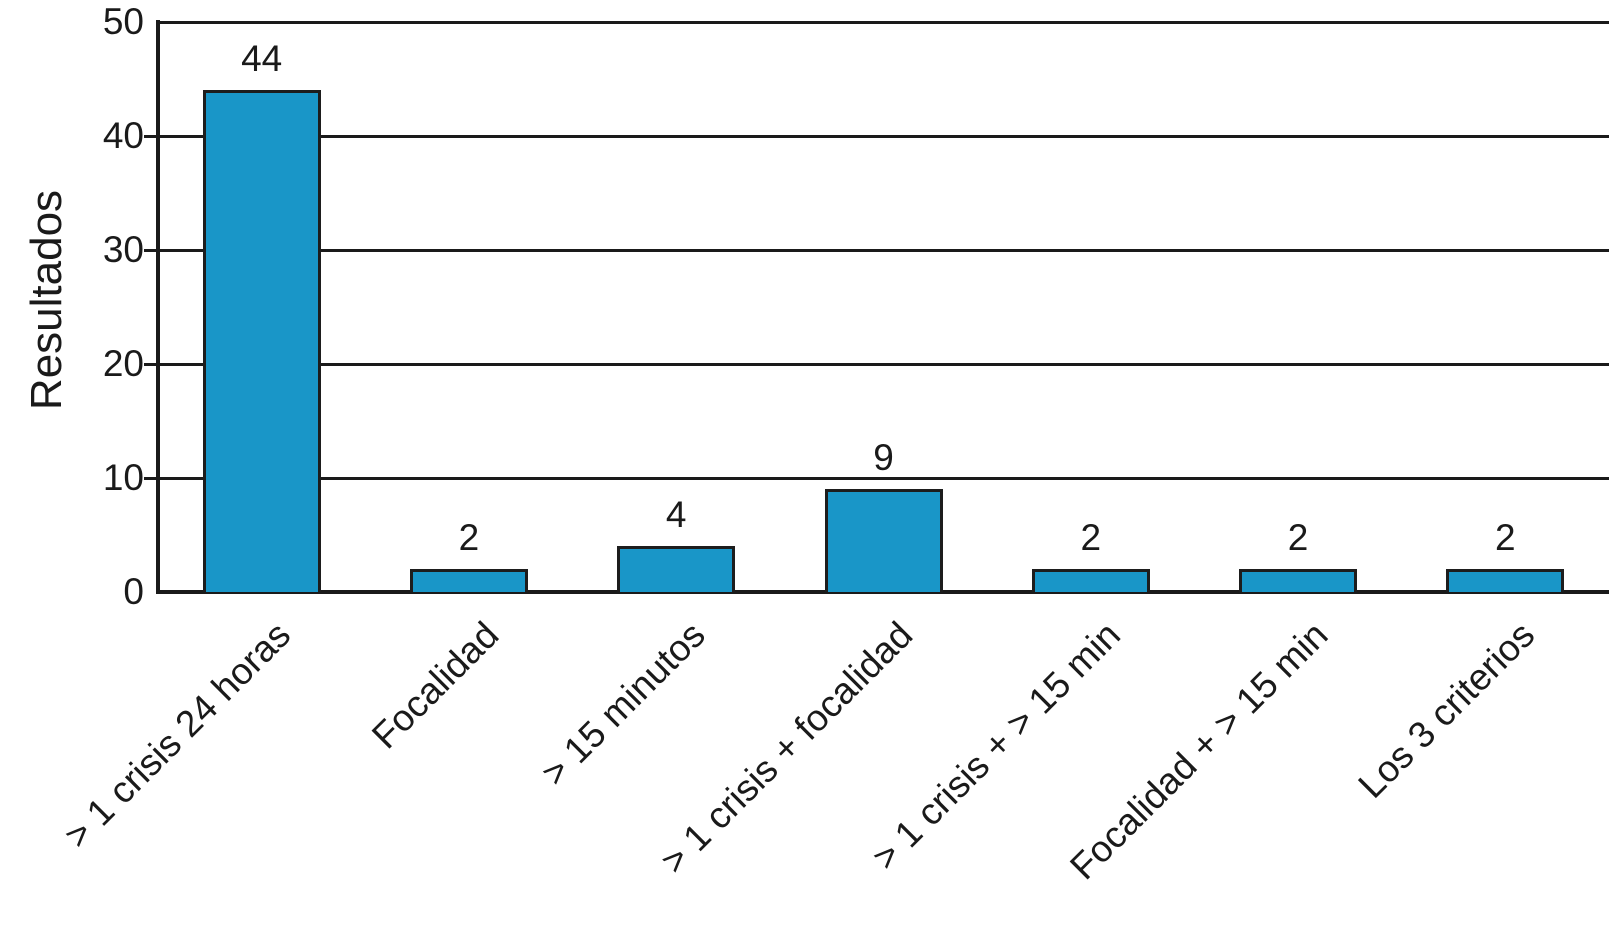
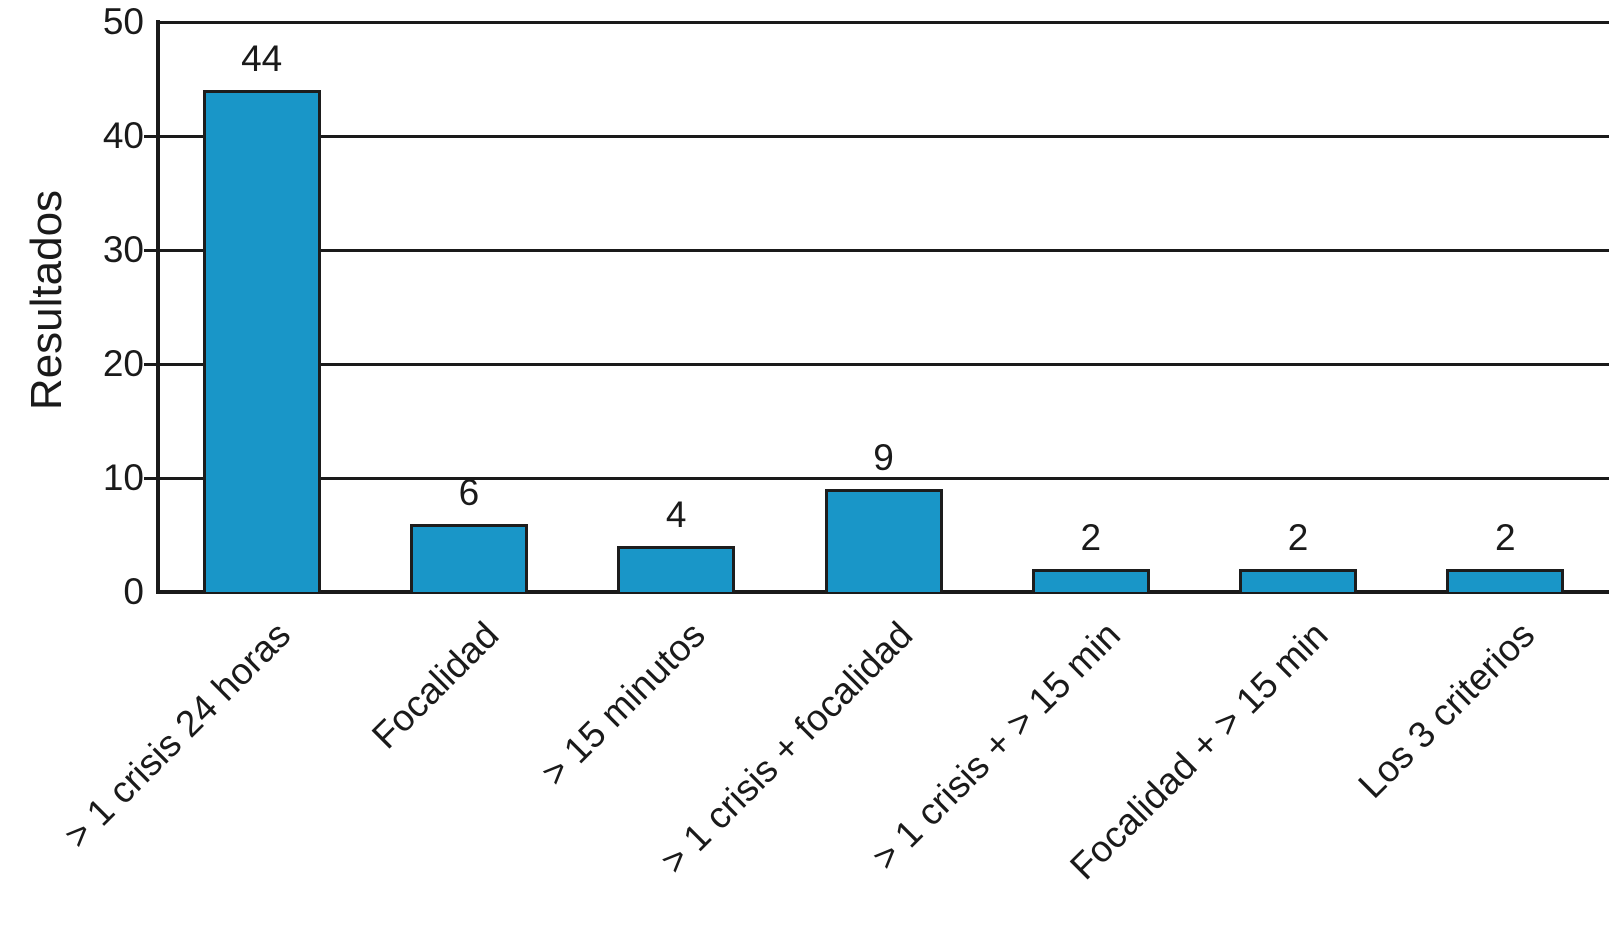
Focalidad: 2 -> 6
